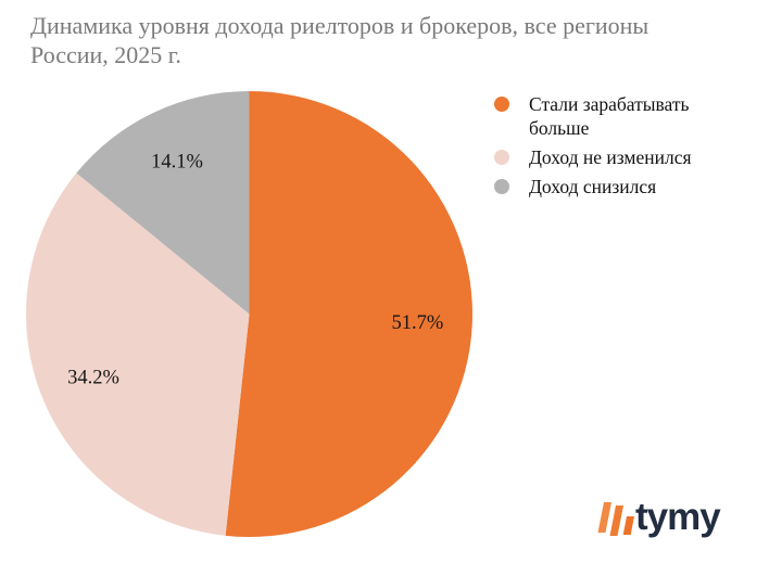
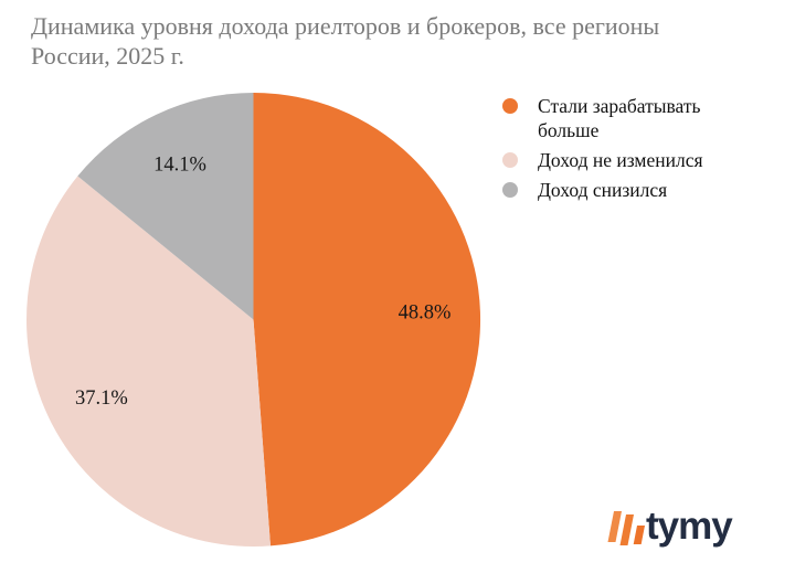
Стали зарабатывать больше: 51.7% -> 48.8%
Доход не изменился: 34.2% -> 37.1%
